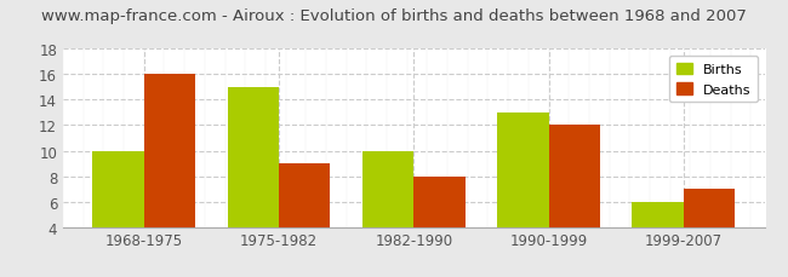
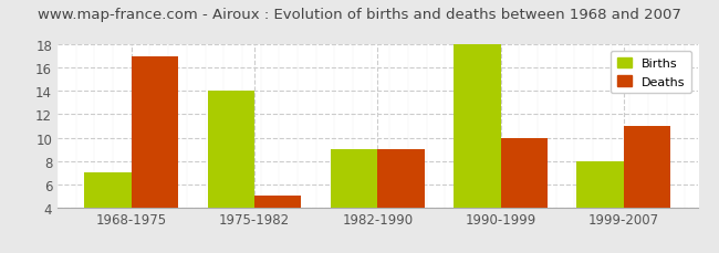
Births/1968-1975: 10 -> 7
Deaths/1968-1975: 16 -> 17
Births/1975-1982: 15 -> 14
Deaths/1975-1982: 9 -> 5
Births/1982-1990: 10 -> 9
Deaths/1982-1990: 8 -> 9
Births/1990-1999: 13 -> 18
Deaths/1990-1999: 12 -> 10
Births/1999-2007: 6 -> 8
Deaths/1999-2007: 7 -> 11
